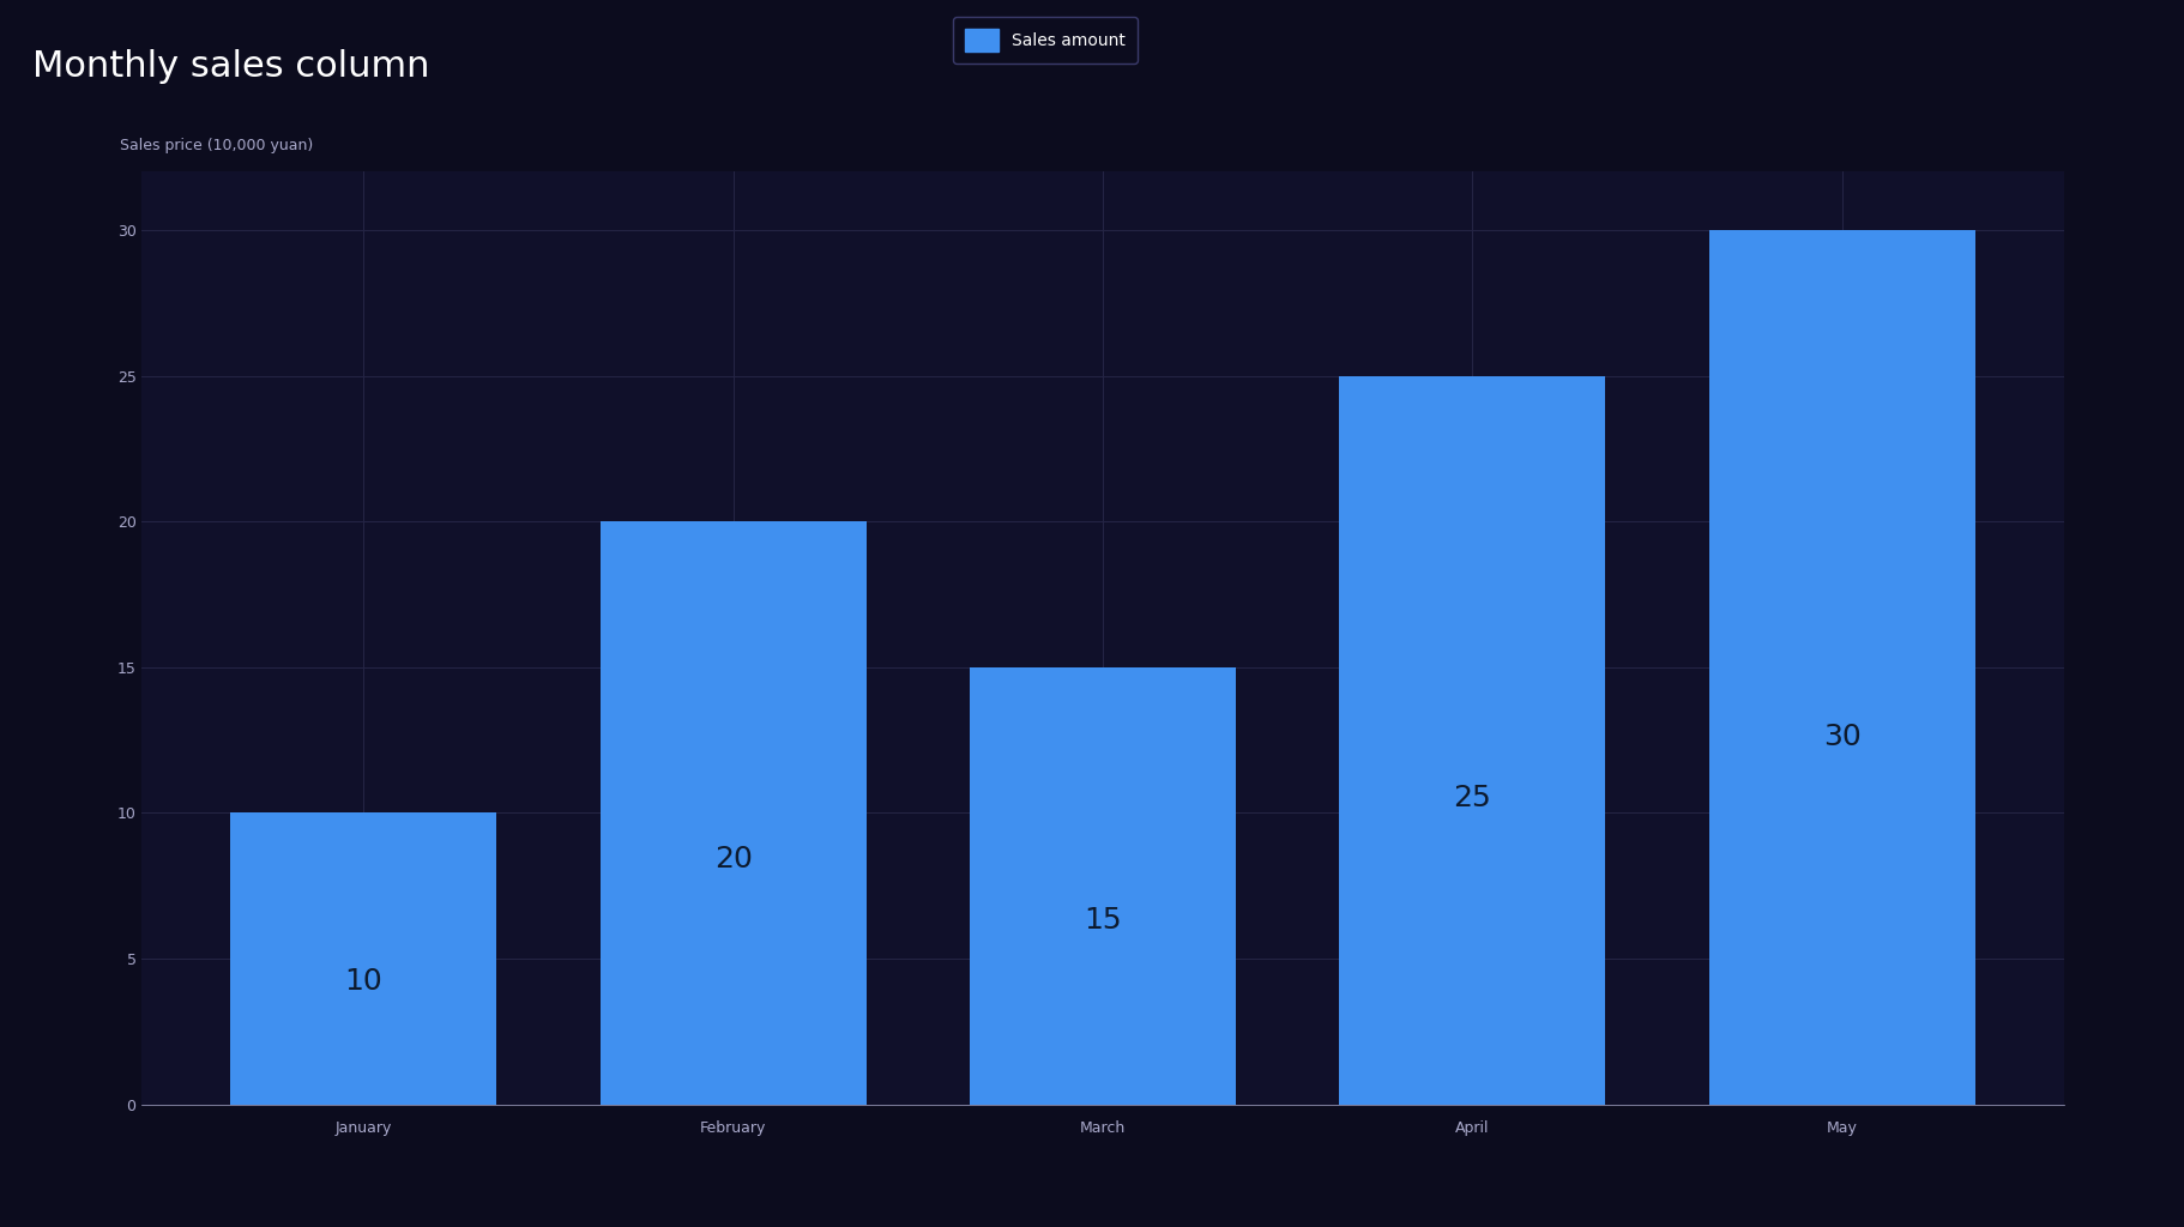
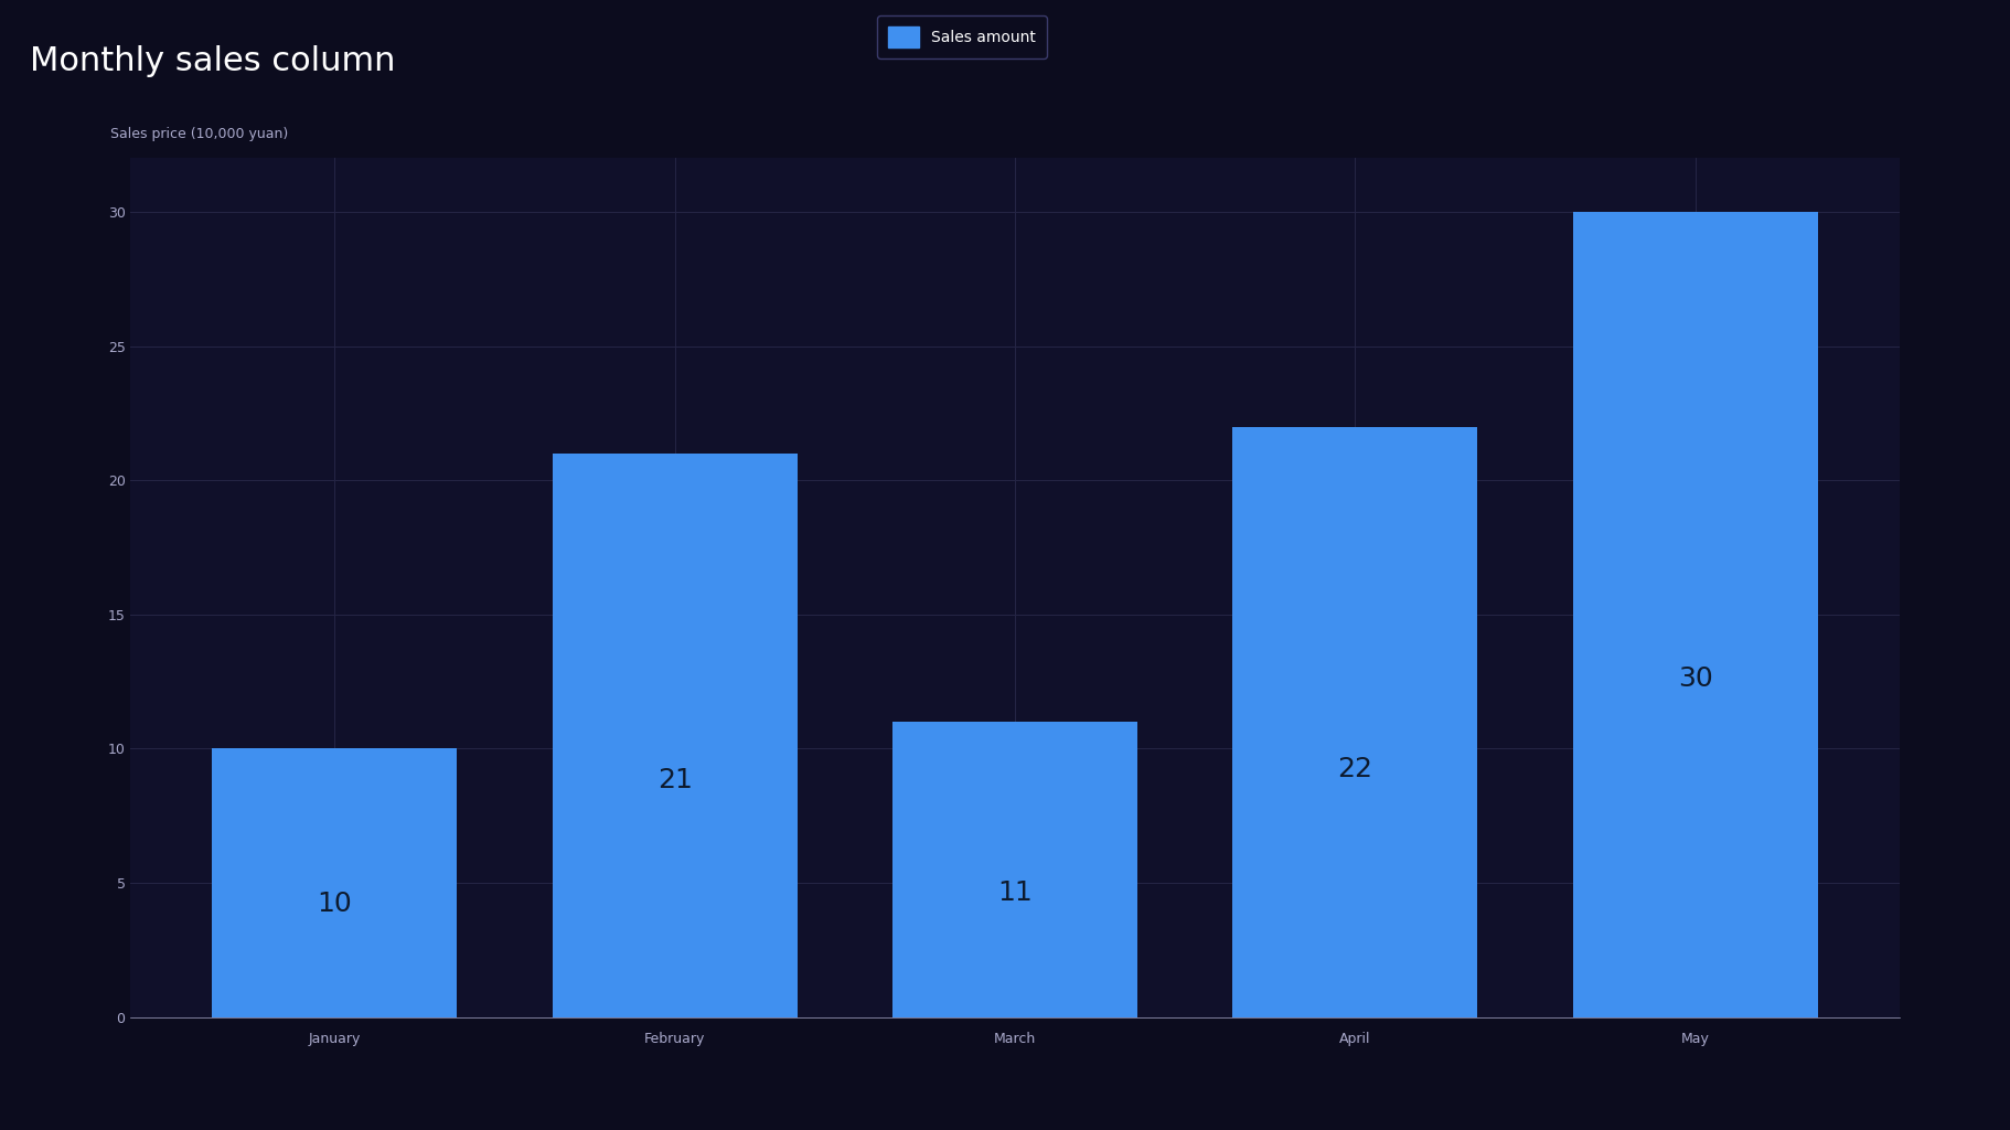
February: 20 -> 21
March: 15 -> 11
April: 25 -> 22
